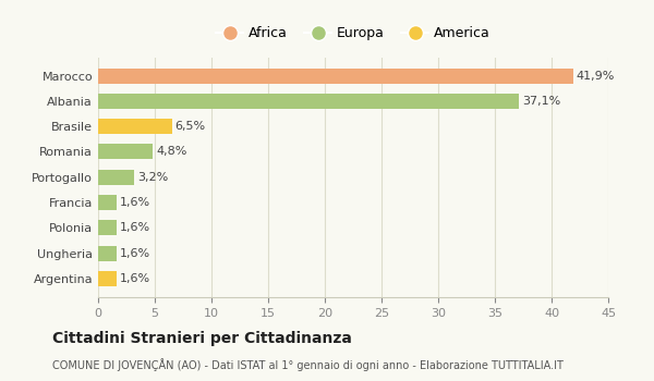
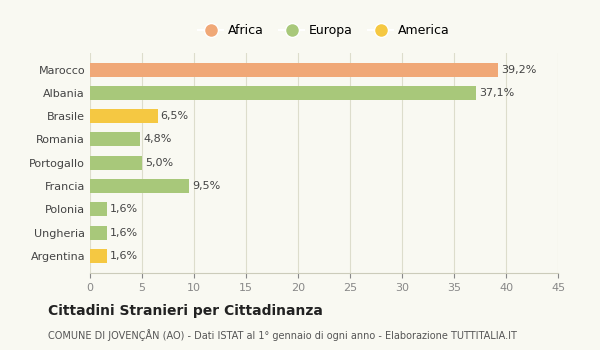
Marocco: 41,9% -> 39,2%
Portogallo: 3,2% -> 5,0%
Francia: 1,6% -> 9,5%
